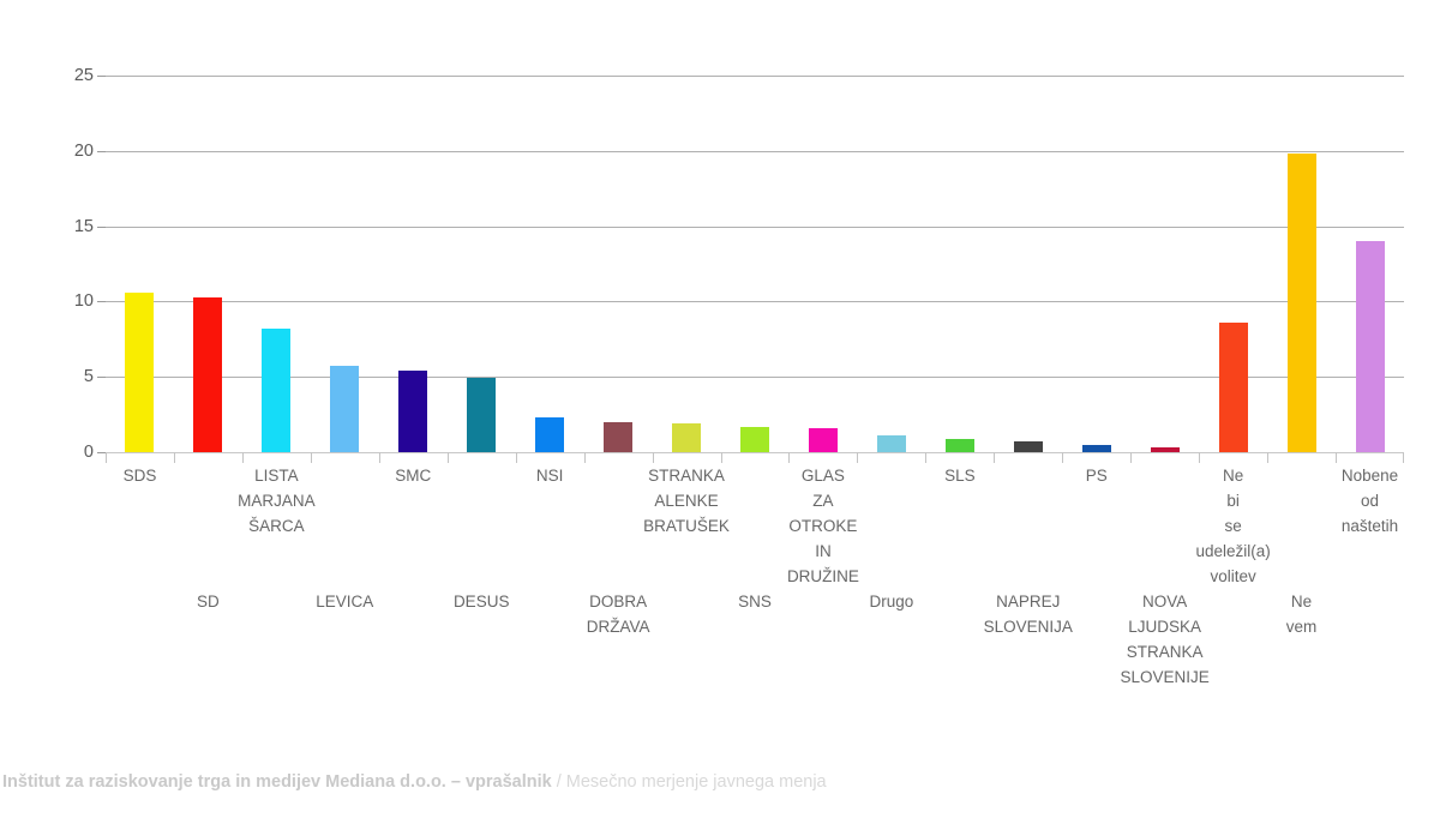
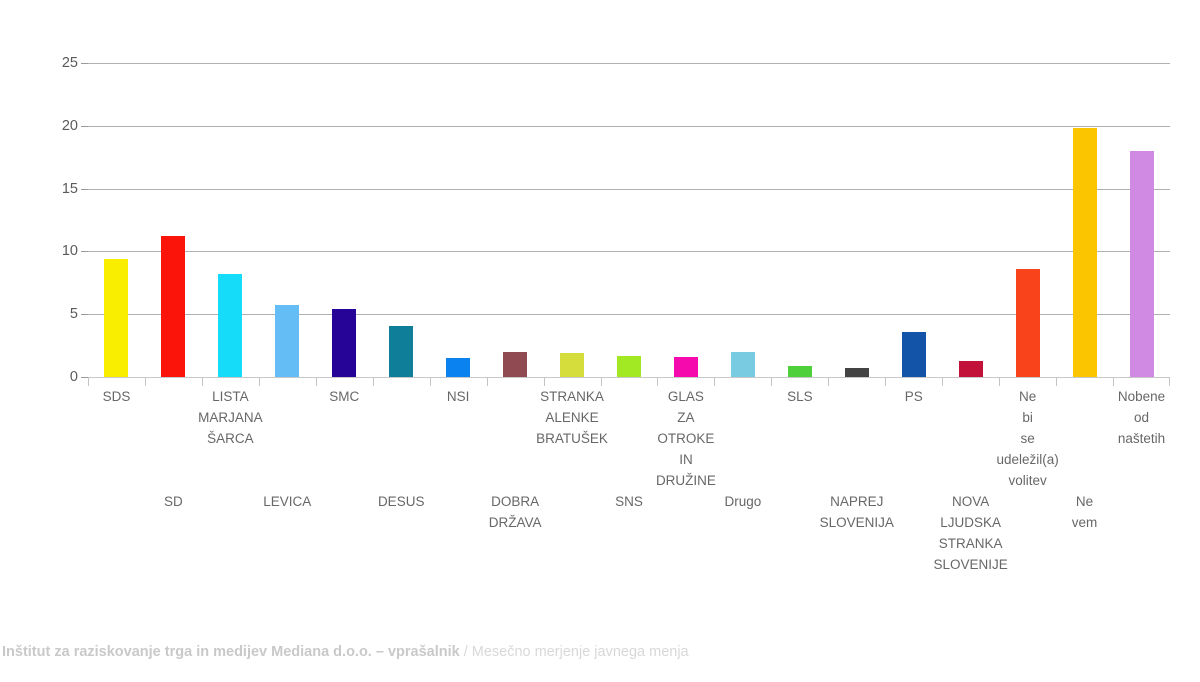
SDS: 10.6 -> 9.4
SD: 10.3 -> 11.2
DESUS: 4.9 -> 4.1
NSI: 2.3 -> 1.5
Drugo: 1.1 -> 2.0
PS: 0.5 -> 3.6
NOVA LJUDSKA STRANKA SLOVENIJE: 0.3 -> 1.3
Nobene od naštetih: 14.0 -> 18.0
